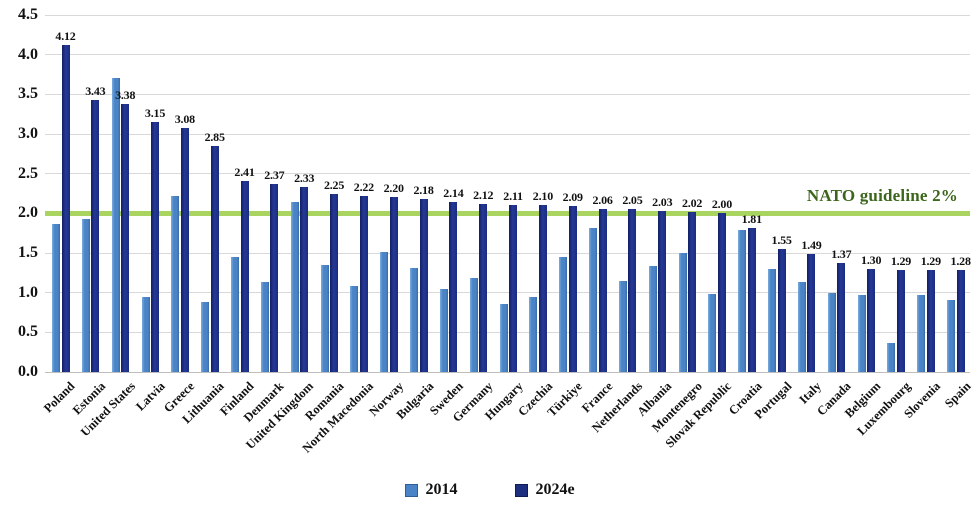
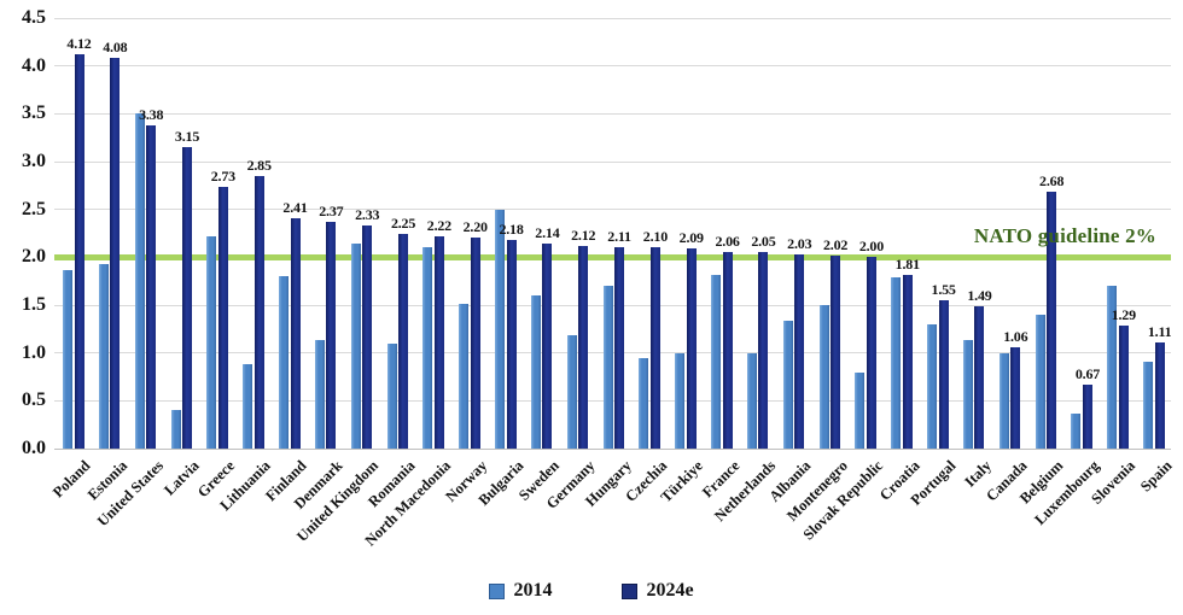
2024e/Estonia: 3.43 -> 4.08
2014/United States: 3.7 -> 3.5
2014/Latvia: 0.9 -> 0.4
2024e/Greece: 3.08 -> 2.73
2014/Finland: 1.4 -> 1.8
2014/Romania: 1.4 -> 1.1
2014/North Macedonia: 1.1 -> 2.1
2014/Bulgaria: 1.3 -> 2.5
2014/Sweden: 1.1 -> 1.6
2014/Hungary: 0.9 -> 1.7
2014/Türkiye: 1.4 -> 1.0
2014/Netherlands: 1.1 -> 1.0
2014/Slovak Republic: 1.0 -> 0.8
2024e/Canada: 1.37 -> 1.06
2014/Belgium: 1.0 -> 1.4
2024e/Belgium: 1.30 -> 2.68
2024e/Luxembourg: 1.29 -> 0.67
2014/Slovenia: 1.0 -> 1.7
2024e/Spain: 1.28 -> 1.11
